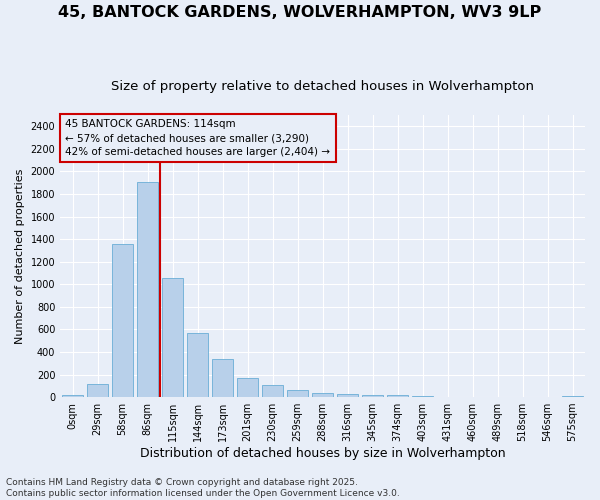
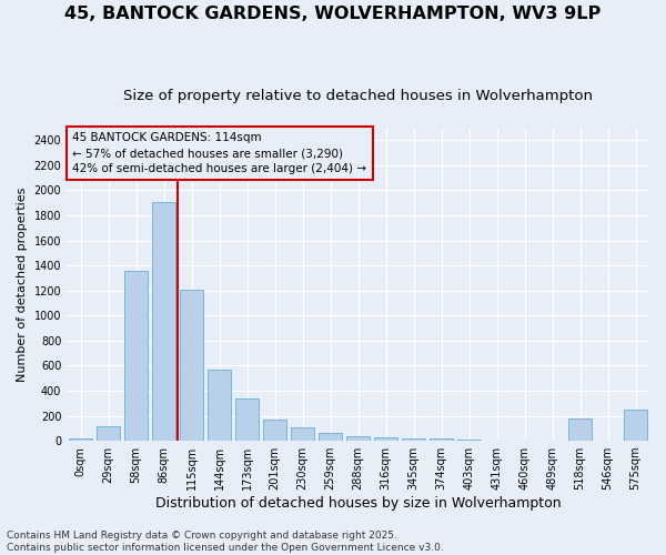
115sqm: 1060 -> 1210
518sqm: 0 -> 180
575sqm: 10 -> 250
